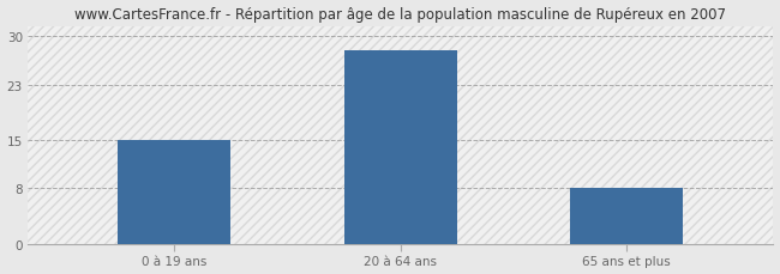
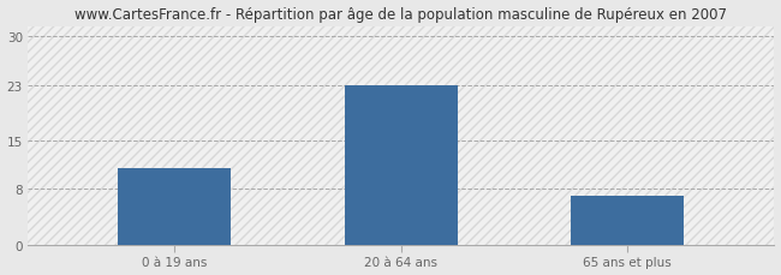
0 à 19 ans: 15 -> 11
20 à 64 ans: 28 -> 23
65 ans et plus: 8 -> 7
